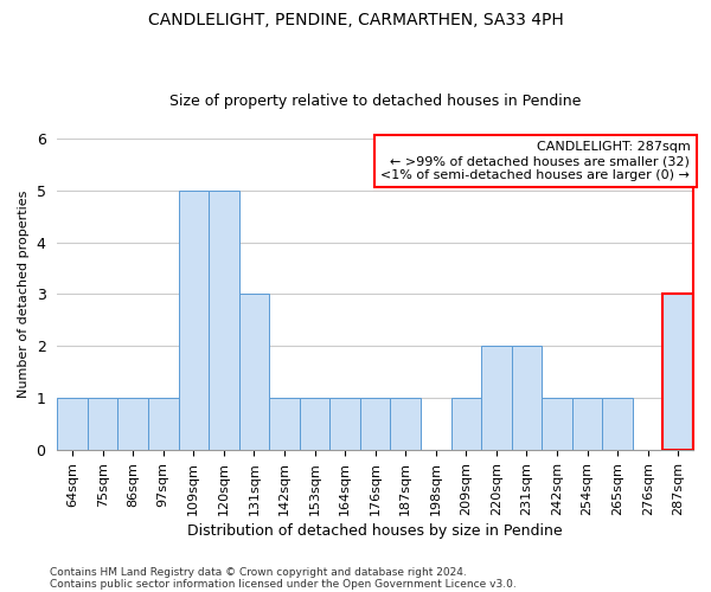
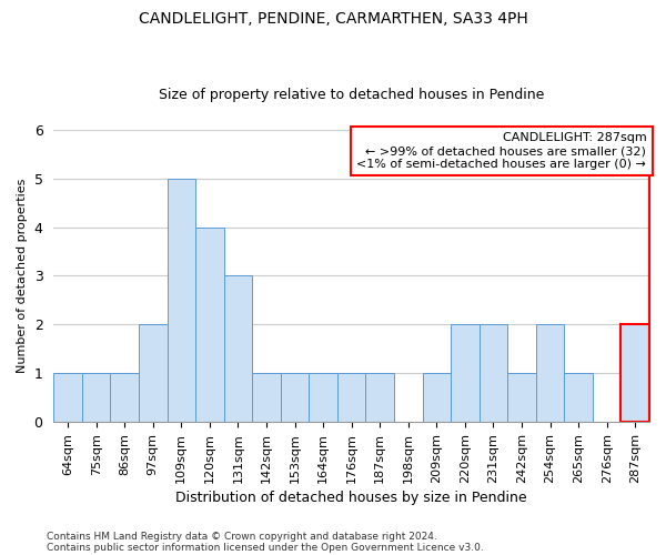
97sqm: 1 -> 2
120sqm: 5 -> 4
254sqm: 1 -> 2
287sqm: 3 -> 2
